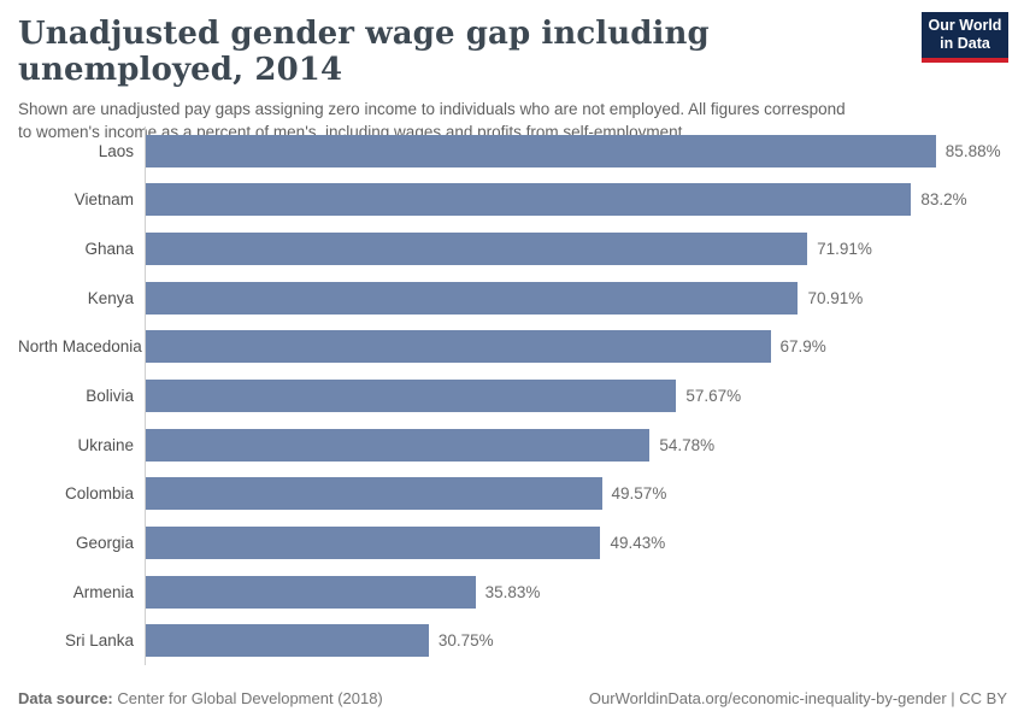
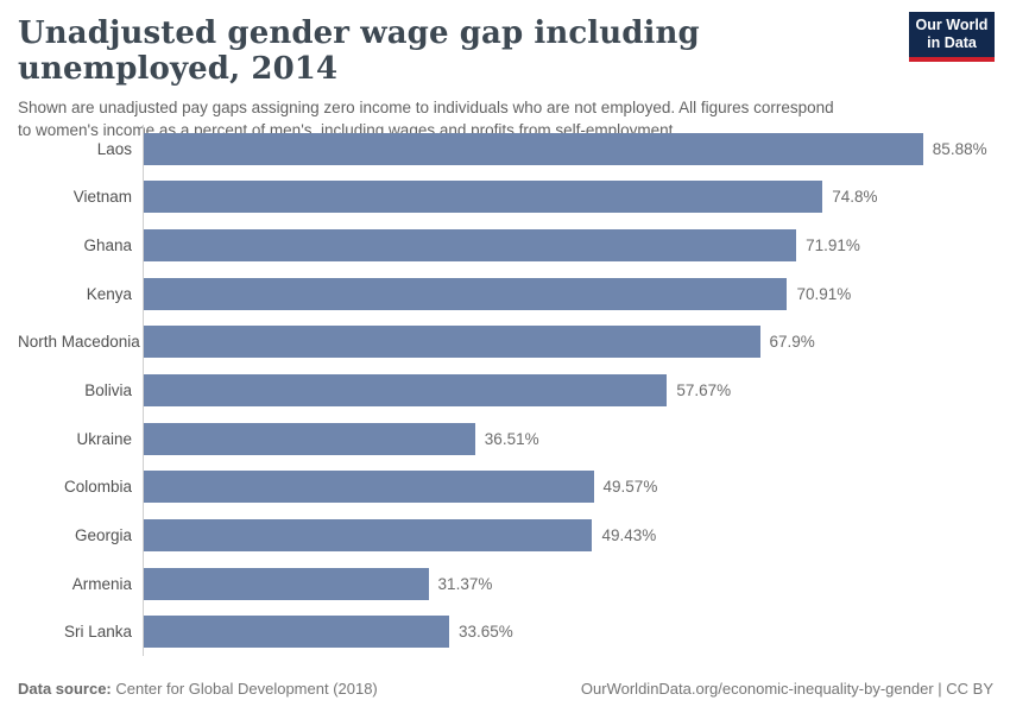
Vietnam: 83.2% -> 74.8%
Ukraine: 54.78% -> 36.51%
Armenia: 35.83% -> 31.37%
Sri Lanka: 30.75% -> 33.65%
